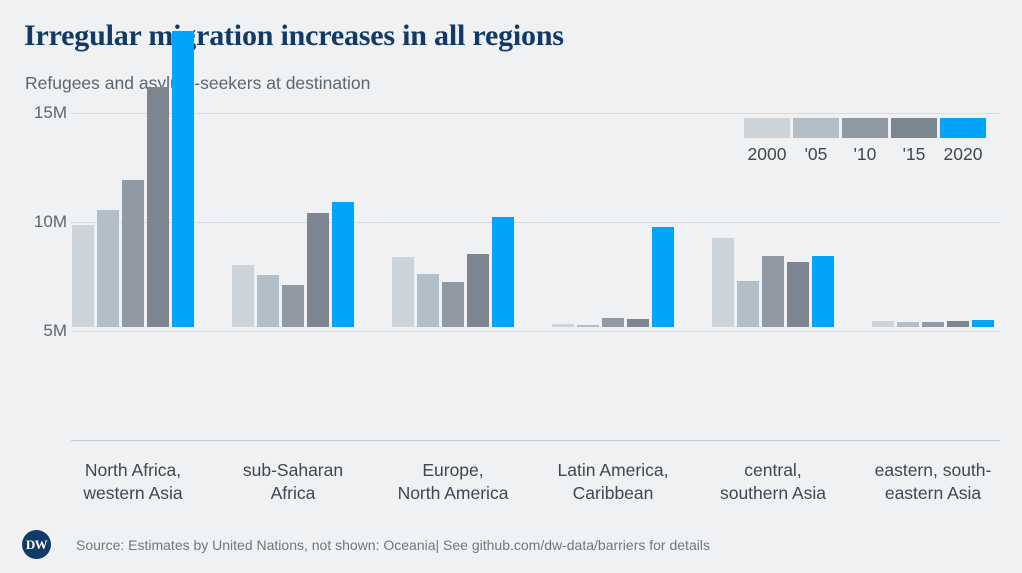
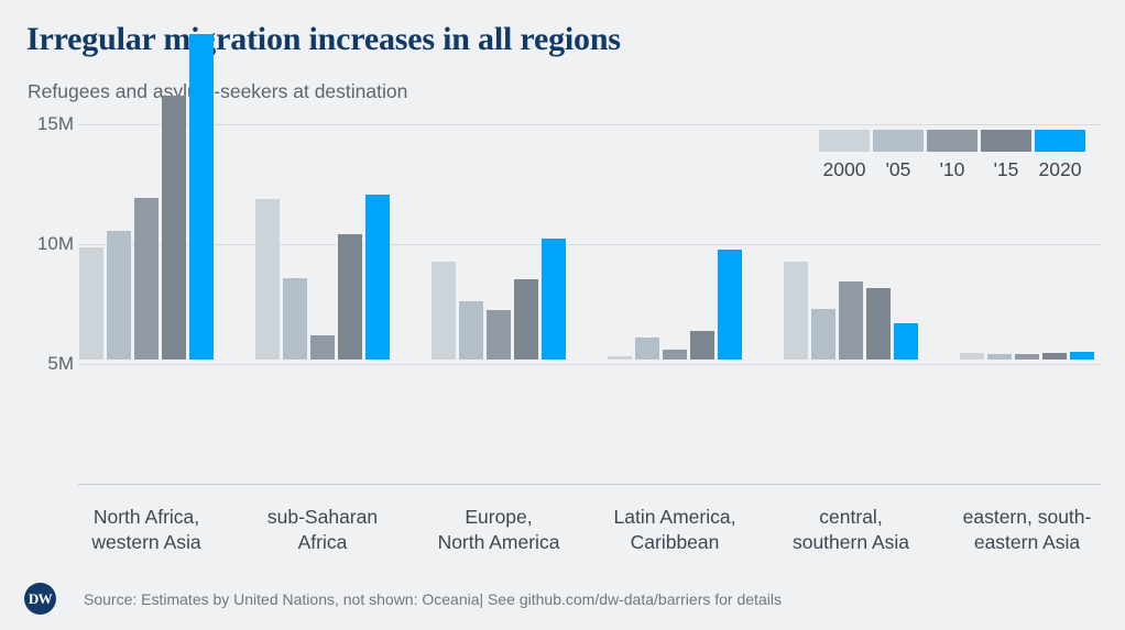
2000/sub-Saharan Africa: 2.9M -> 6.7M
'05/sub-Saharan Africa: 2.4M -> 3.4M
'10/sub-Saharan Africa: 1.9M -> 1.0M
2020/sub-Saharan Africa: 5.8M -> 6.9M
2000/Europe, North America: 3.2M -> 4.1M
'05/Latin America, Caribbean: 0.1M -> 0.9M
'15/Latin America, Caribbean: 0.3M -> 1.2M
2020/central, southern Asia: 3.2M -> 1.5M
